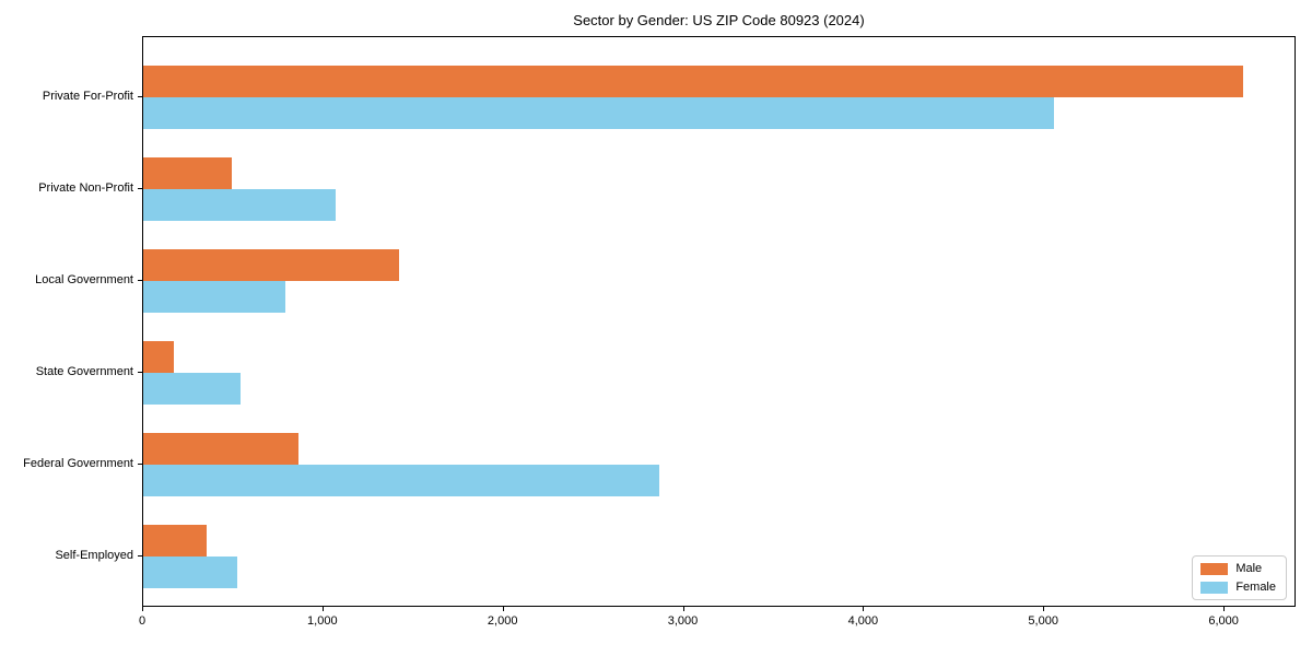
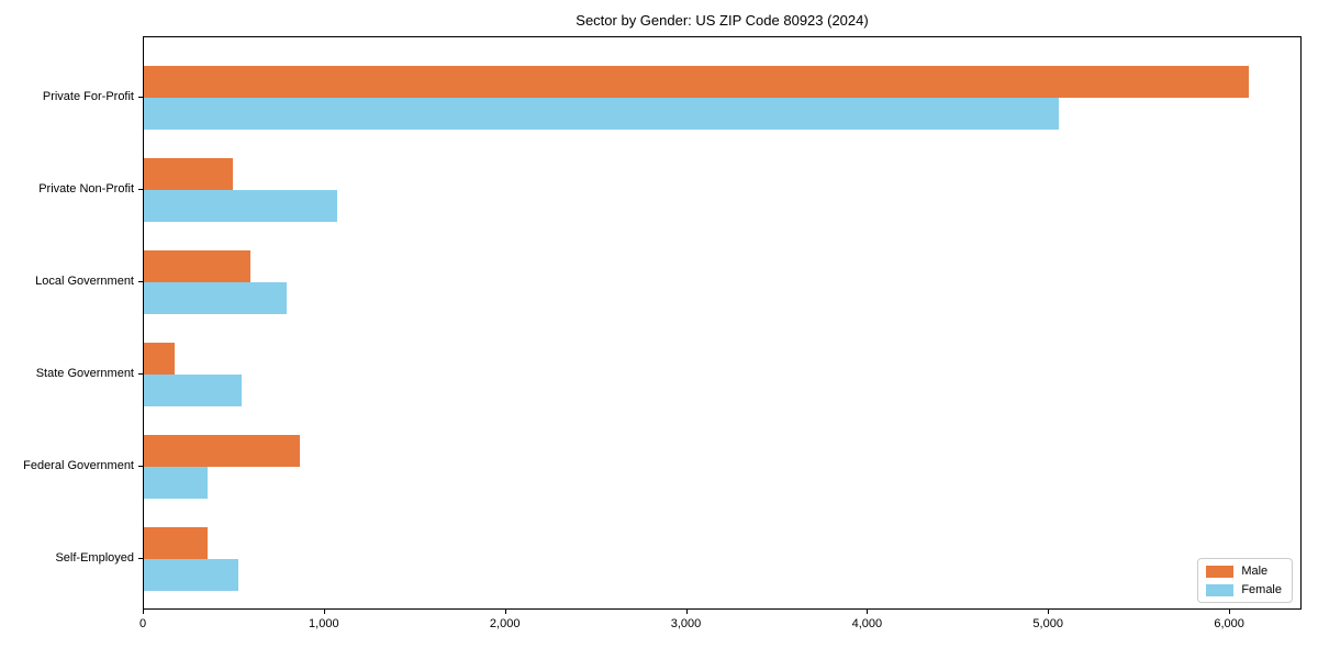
Male/Local Government: 1420 -> 590
Female/Federal Government: 2860 -> 350
